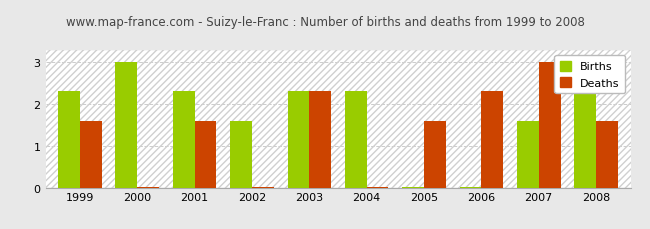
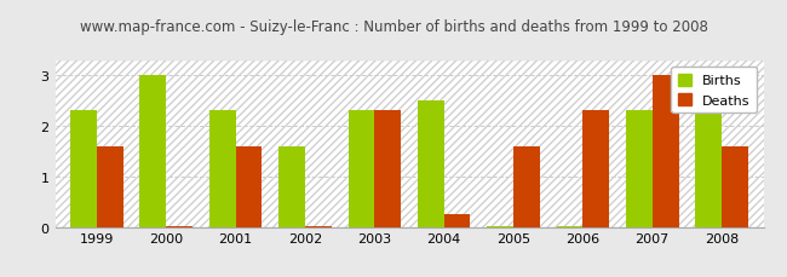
Births/2004: 2.30 -> 2.50
Deaths/2004: 0.02 -> 0.25
Births/2007: 1.60 -> 2.30
